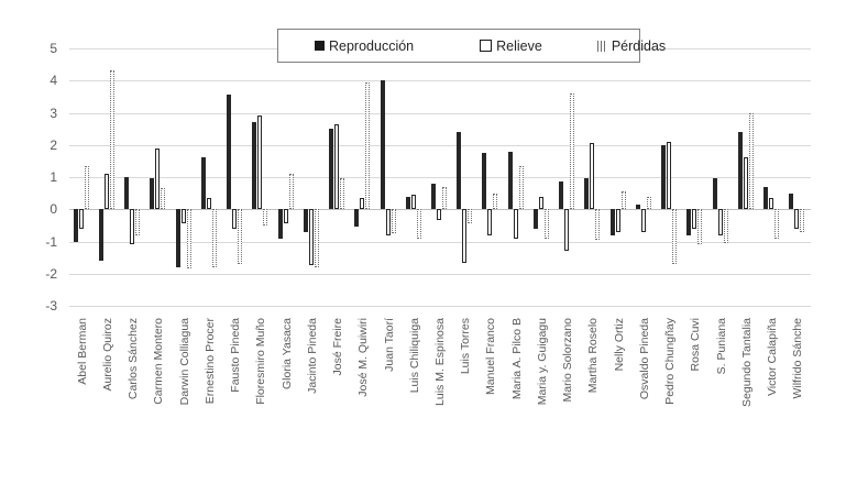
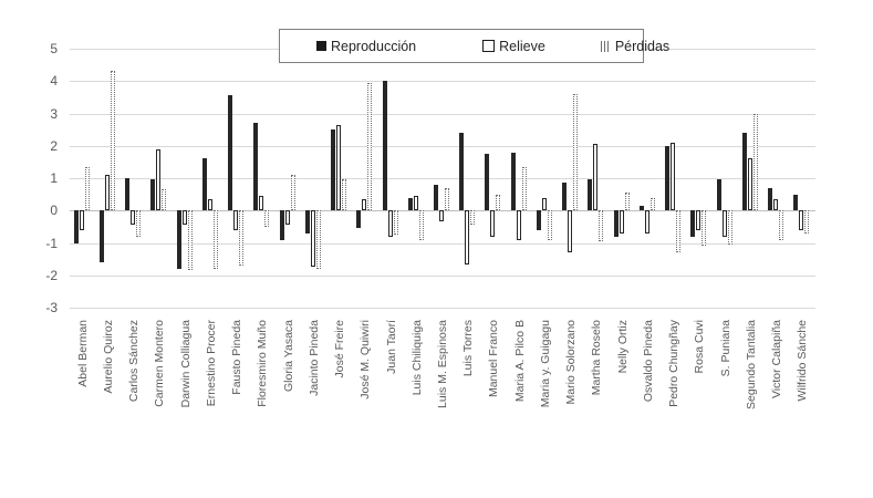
Relieve/Carlos Sánchez: -1.1 -> -0.5
Relieve/Floresmiro Muño: 2.9 -> 0.5
Pérdidas/Pedro Chungñay: -1.7 -> -1.3
